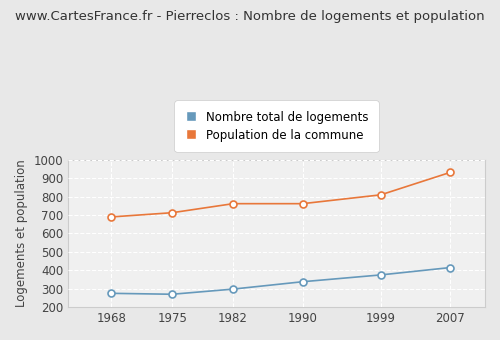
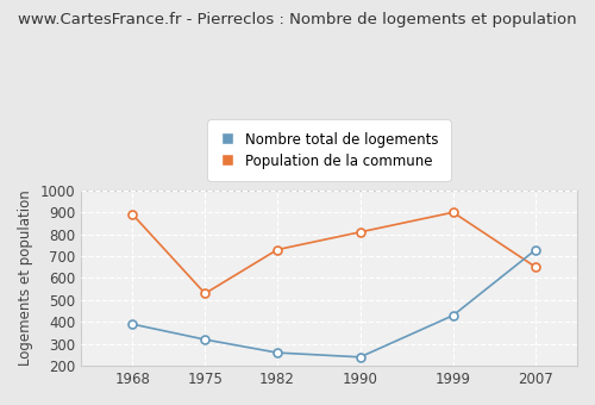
Nombre total de logements/1968: 280 -> 390
Population de la commune/1968: 690 -> 890
Nombre total de logements/1975: 270 -> 320
Population de la commune/1975: 710 -> 530
Nombre total de logements/1982: 300 -> 260
Population de la commune/1982: 760 -> 730
Nombre total de logements/1990: 340 -> 240
Population de la commune/1990: 760 -> 810
Nombre total de logements/1999: 380 -> 430
Population de la commune/1999: 810 -> 900
Nombre total de logements/2007: 420 -> 730
Population de la commune/2007: 930 -> 650
